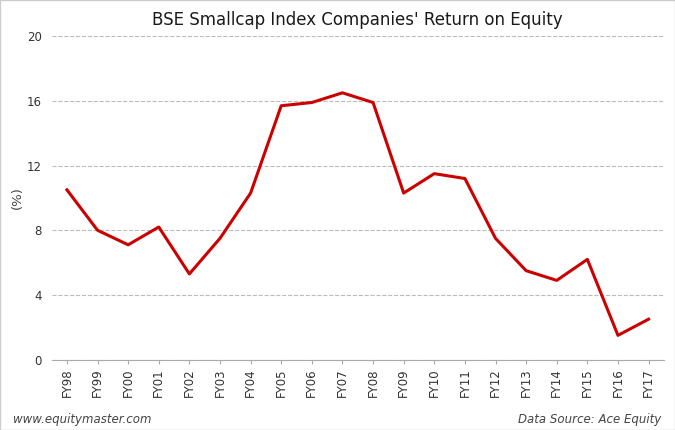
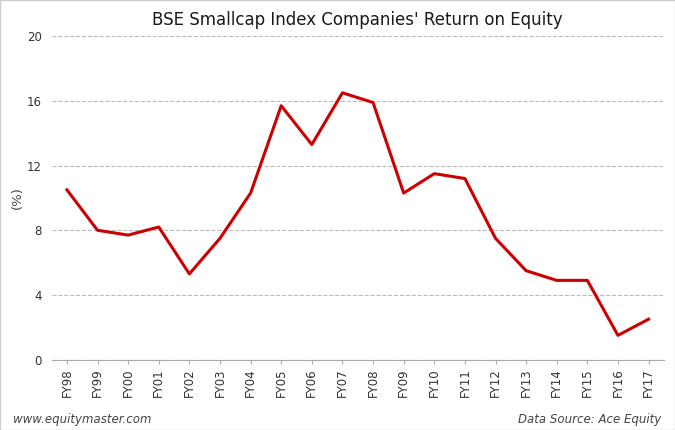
FY00: 7.1 -> 7.7
FY06: 15.9 -> 13.3
FY15: 6.2 -> 4.9
